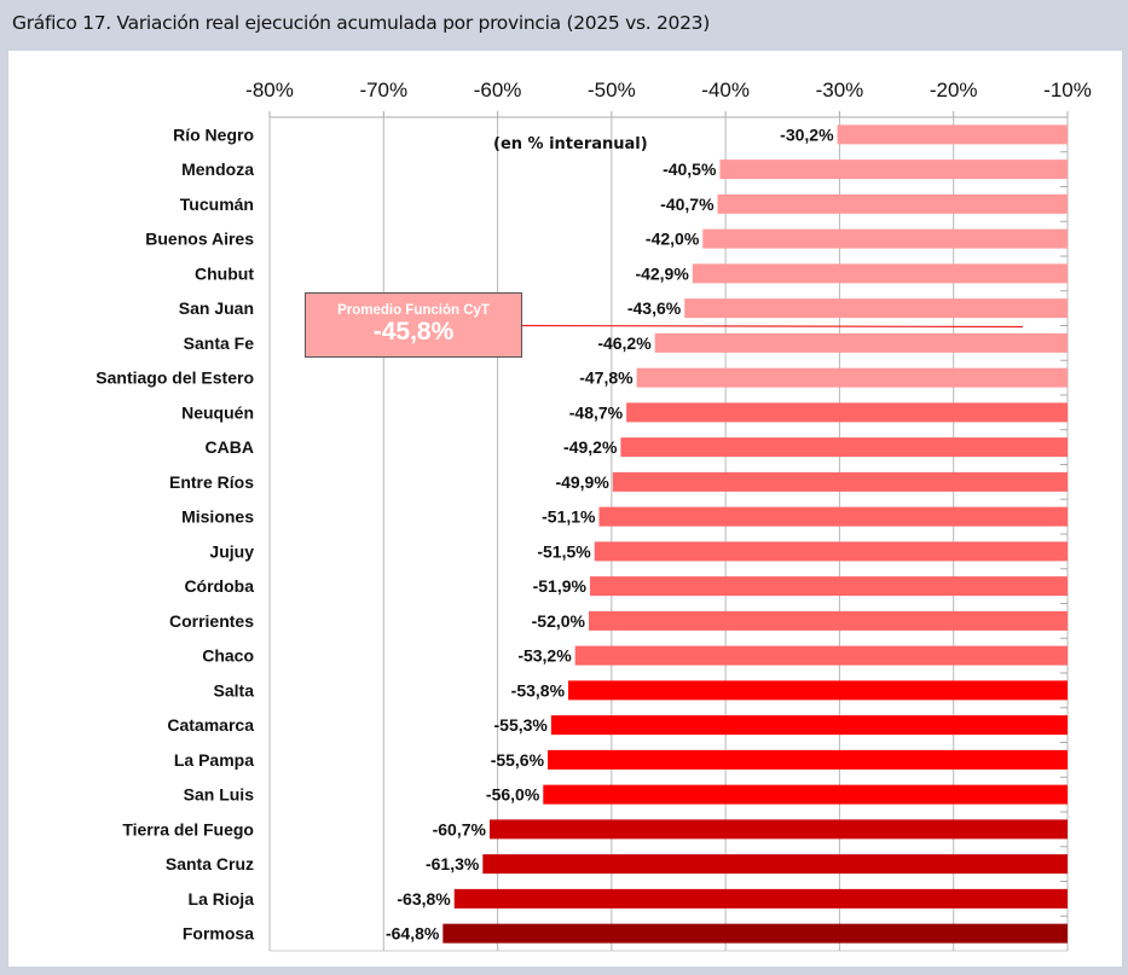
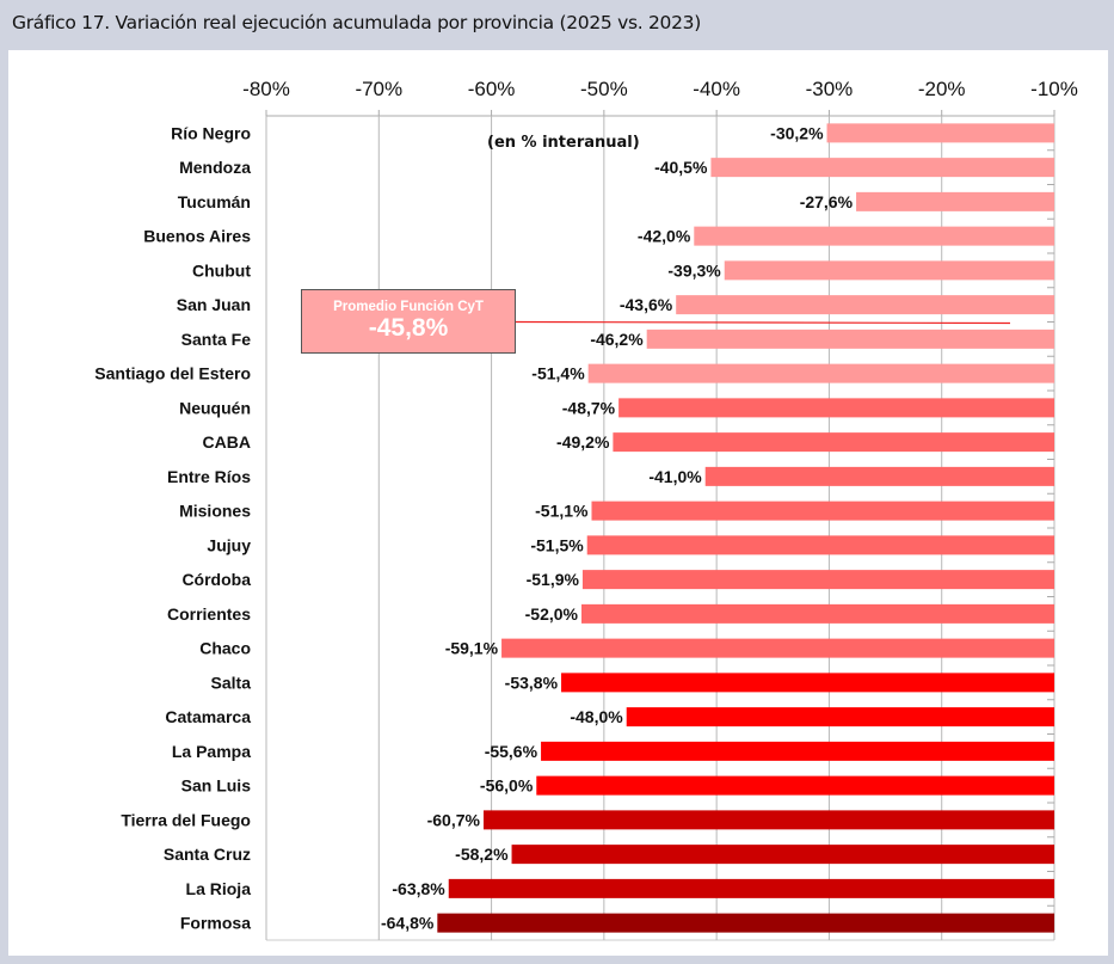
Tucumán: -40,7% -> -27,6%
Chubut: -42,9% -> -39,3%
Santiago del Estero: -47,8% -> -51,4%
Entre Ríos: -49,9% -> -41,0%
Chaco: -53,2% -> -59,1%
Catamarca: -55,3% -> -48,0%
Santa Cruz: -61,3% -> -58,2%
